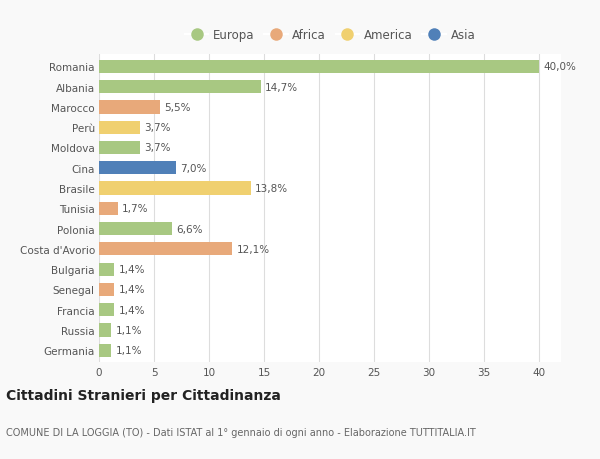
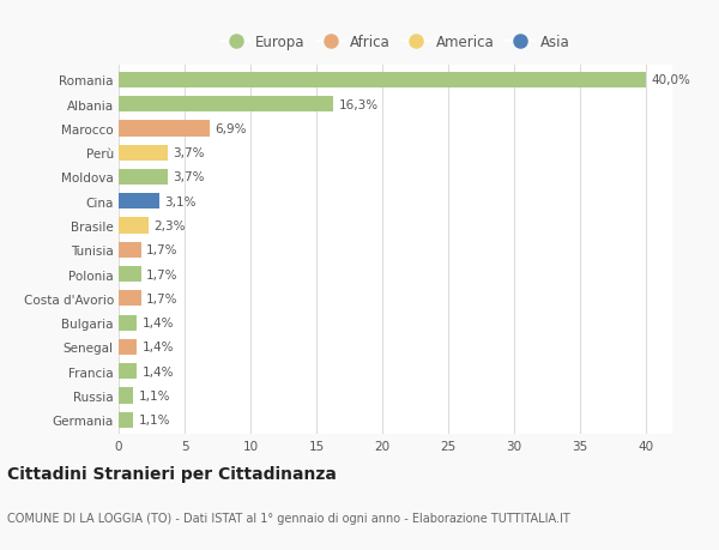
Albania: 14,7% -> 16,3%
Marocco: 5,5% -> 6,9%
Cina: 7,0% -> 3,1%
Brasile: 13,8% -> 2,3%
Polonia: 6,6% -> 1,7%
Costa d'Avorio: 12,1% -> 1,7%
